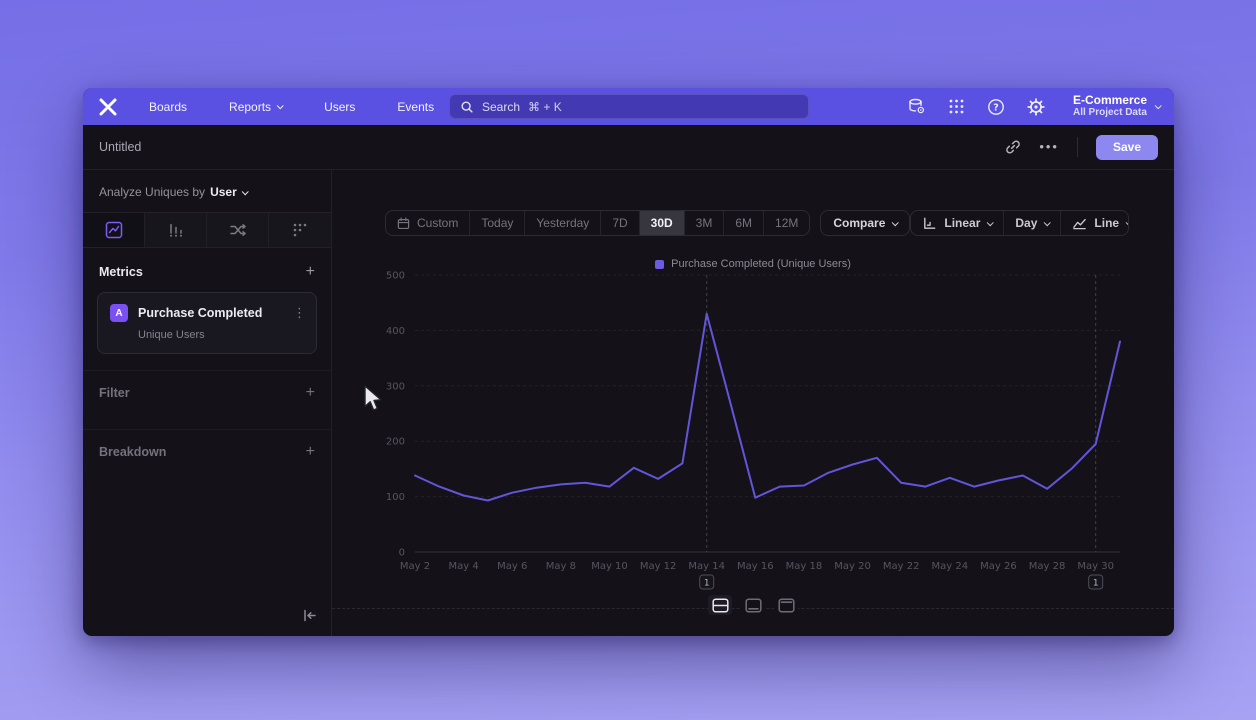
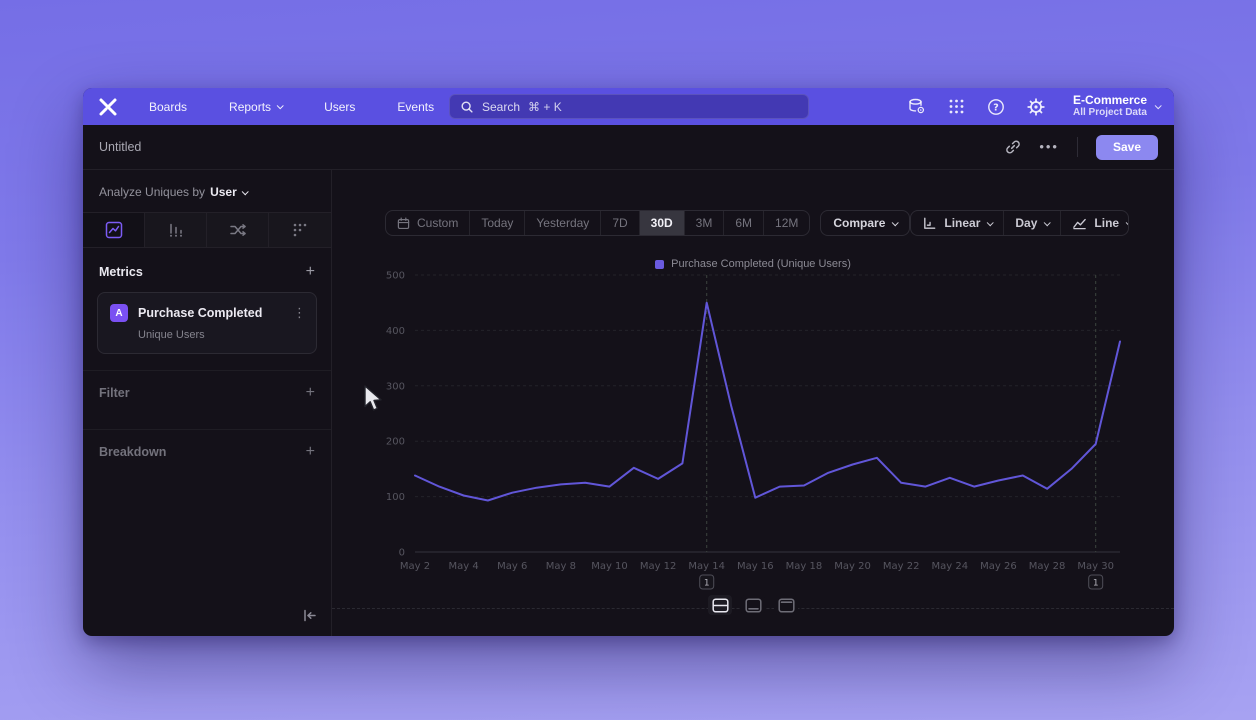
May 14: 430 -> 450
